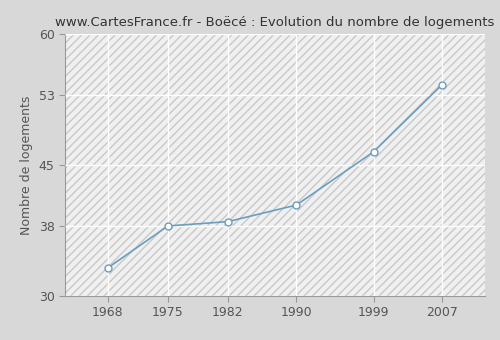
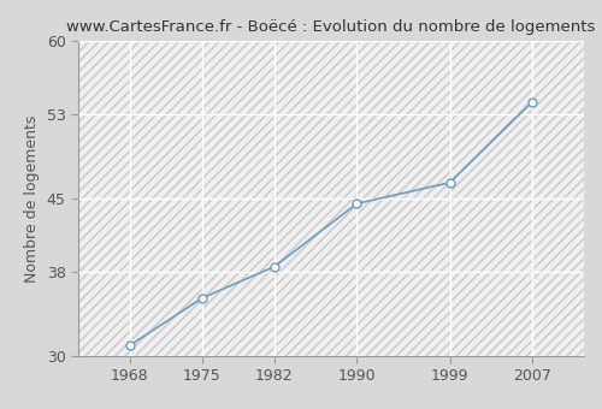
1968: 33.2 -> 31.0
1975: 38.0 -> 35.5
1990: 40.4 -> 44.5
